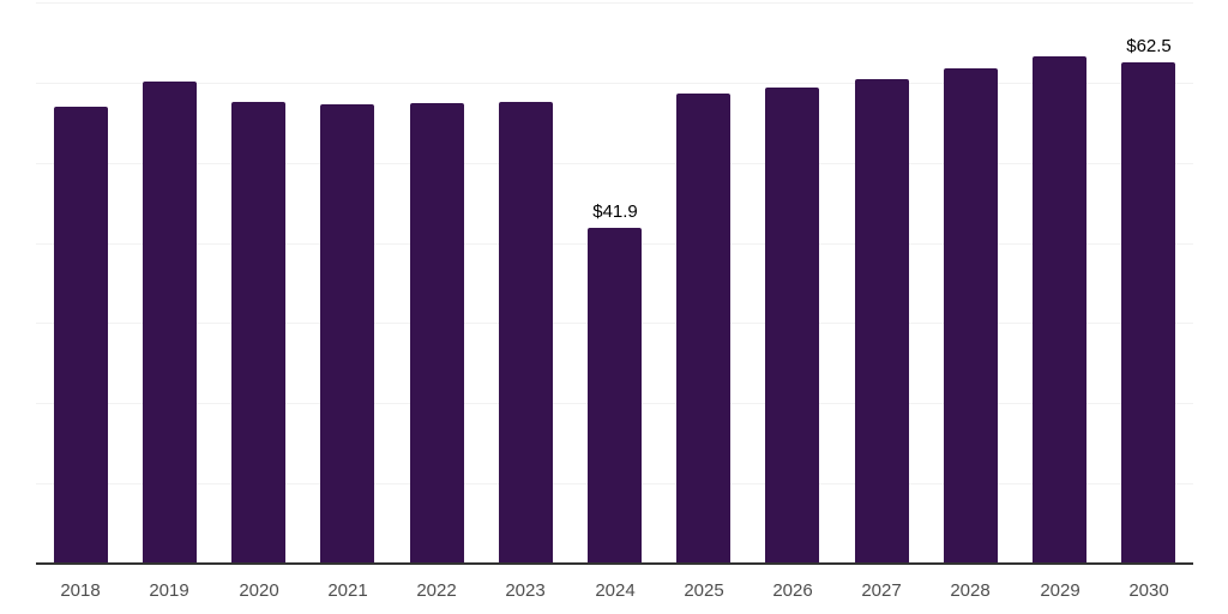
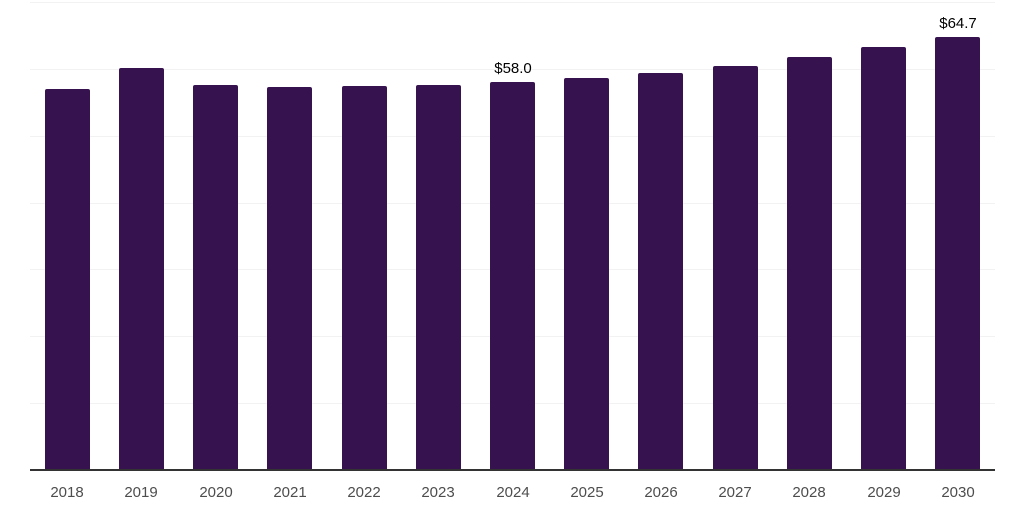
2024: $41.9 -> $58.0
2030: $62.5 -> $64.7
